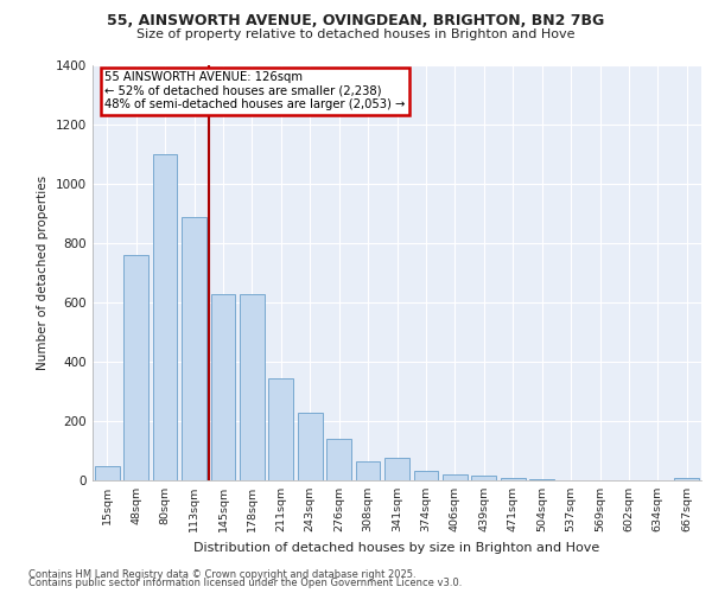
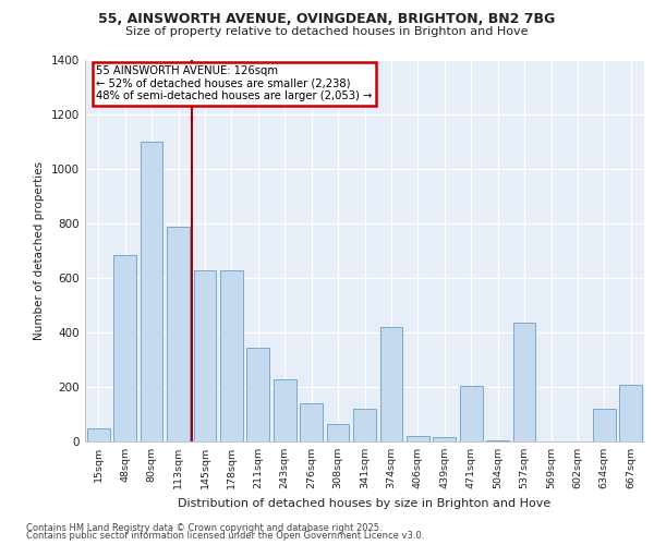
48sqm: 760 -> 685
113sqm: 890 -> 790
341sqm: 75 -> 120
374sqm: 32 -> 420
471sqm: 10 -> 205
537sqm: 2 -> 435
634sqm: 2 -> 120
667sqm: 10 -> 210
